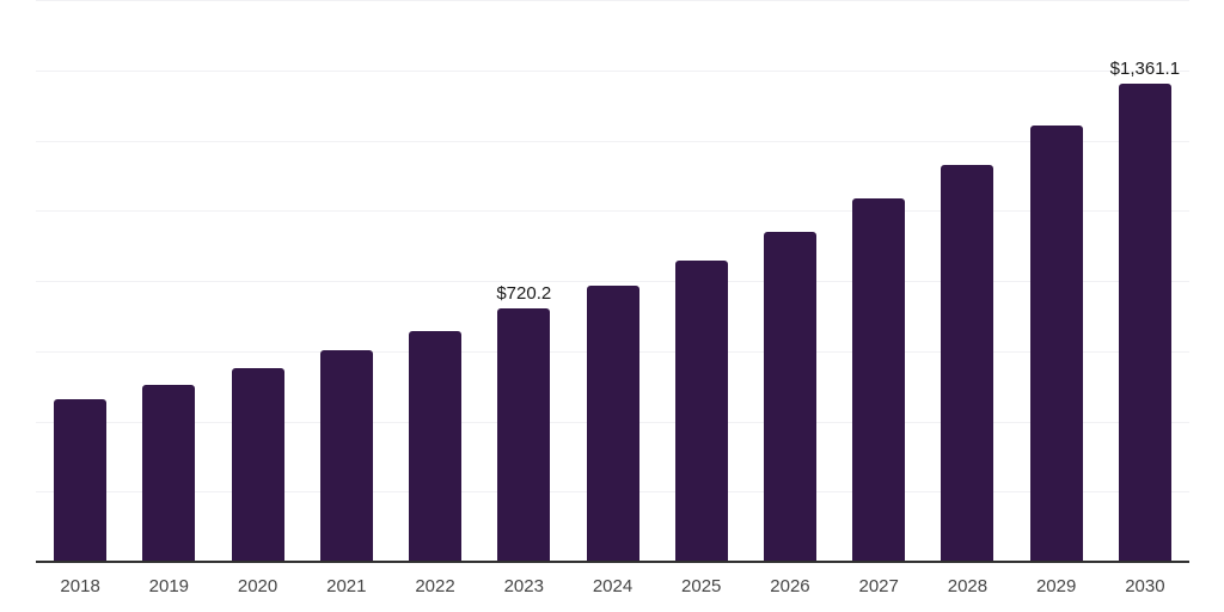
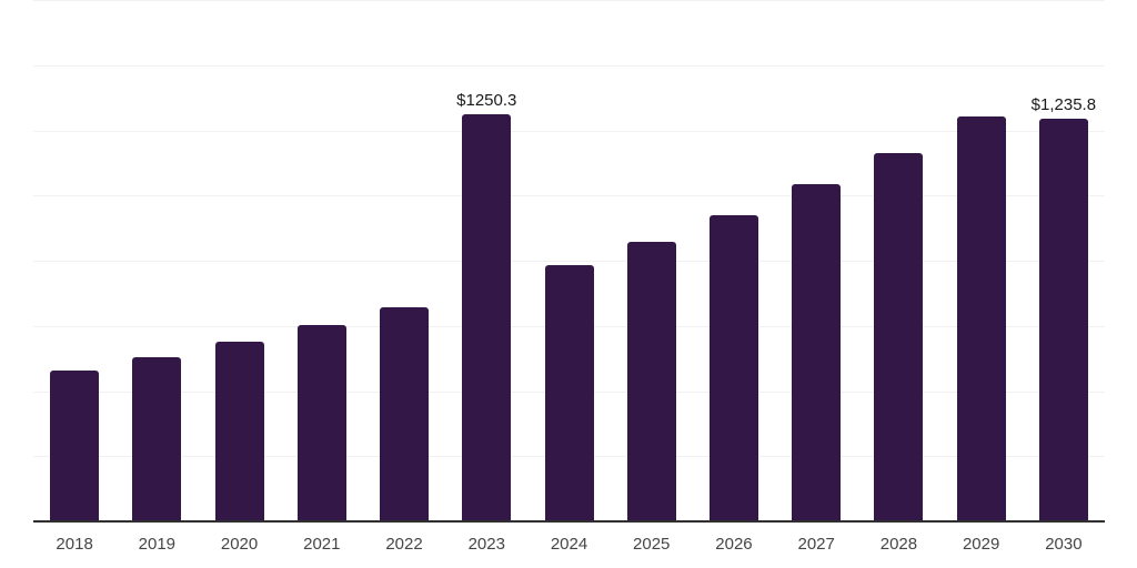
2023: $720.2 -> $1250.3
2030: $1,361.1 -> $1,235.8
